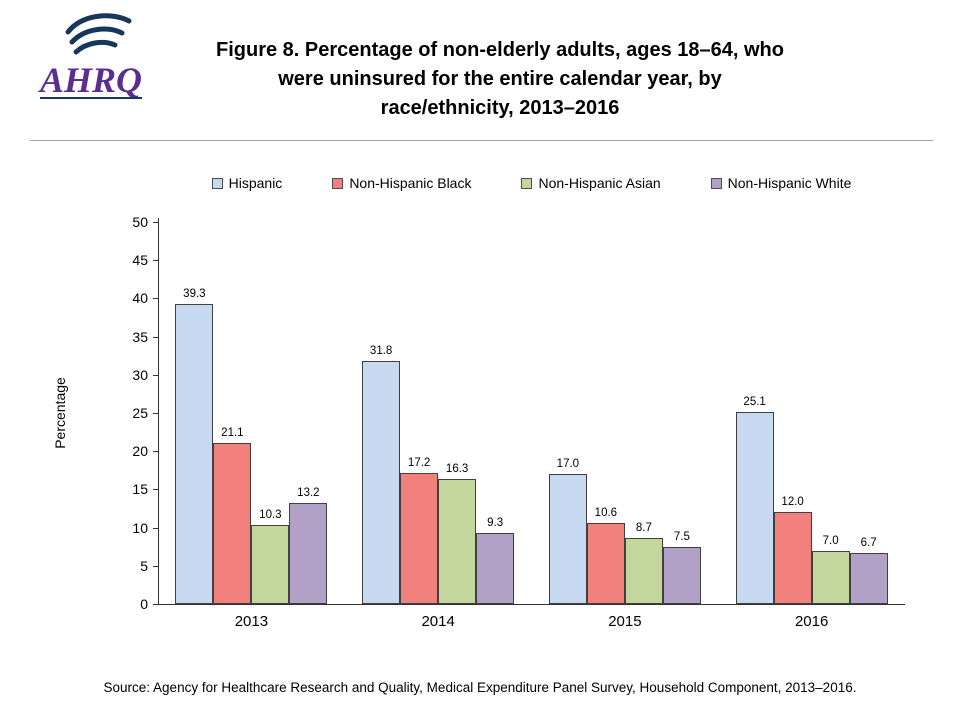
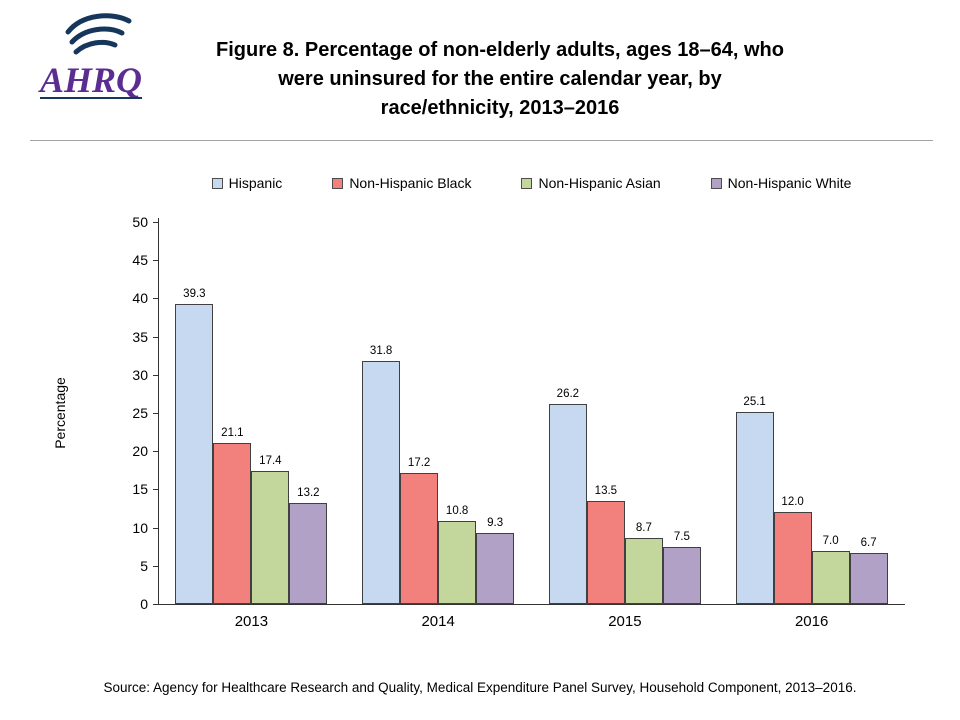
Non-Hispanic Asian/2013: 10.3 -> 17.4
Non-Hispanic Asian/2014: 16.3 -> 10.8
Hispanic/2015: 17.0 -> 26.2
Non-Hispanic Black/2015: 10.6 -> 13.5
